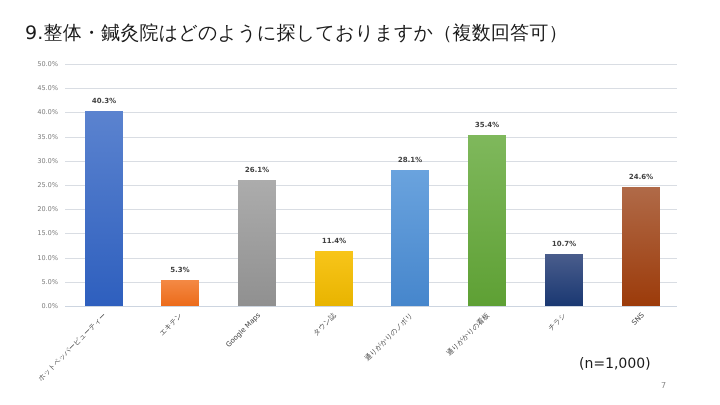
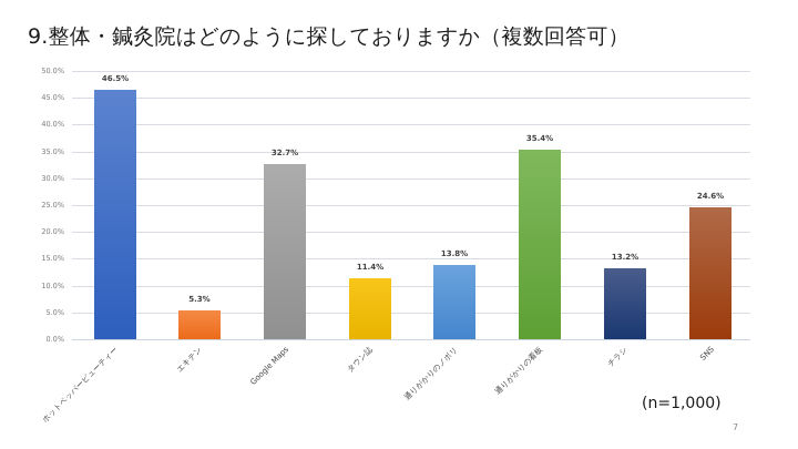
ホットペッパービューティー: 40.3% -> 46.5%
Google Maps: 26.1% -> 32.7%
通りがかりのノボリ: 28.1% -> 13.8%
チラシ: 10.7% -> 13.2%
